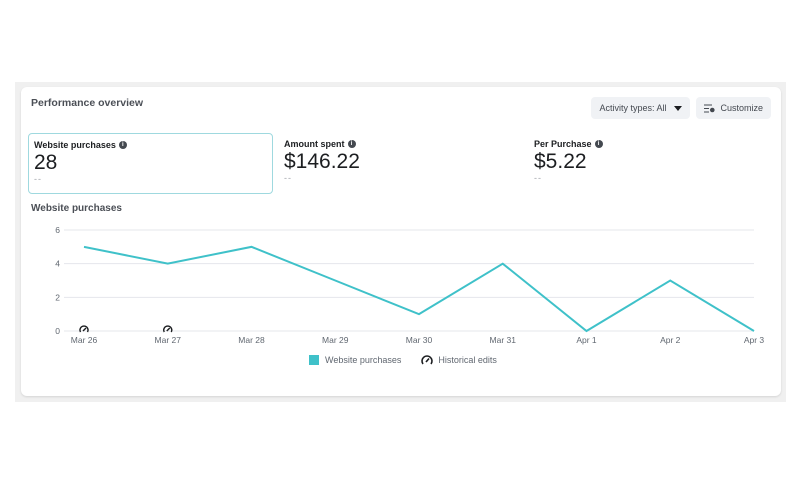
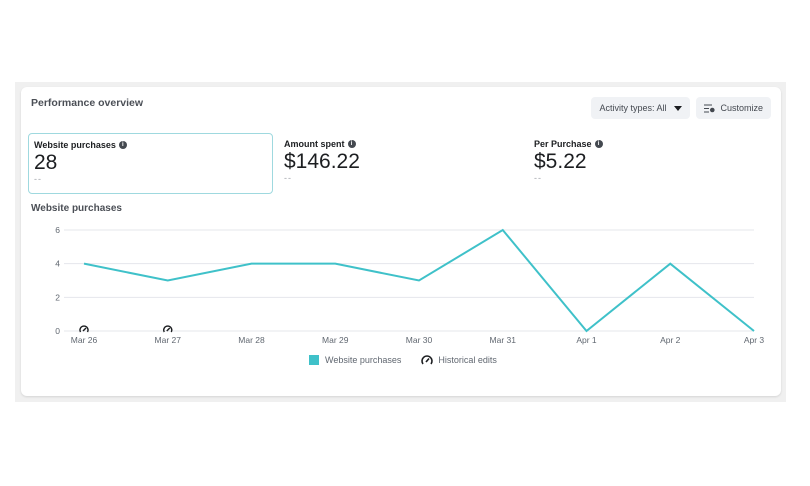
Mar 26: 5 -> 4
Mar 27: 4 -> 3
Mar 28: 5 -> 4
Mar 29: 3 -> 4
Mar 30: 1 -> 3
Mar 31: 4 -> 6
Apr 2: 3 -> 4
